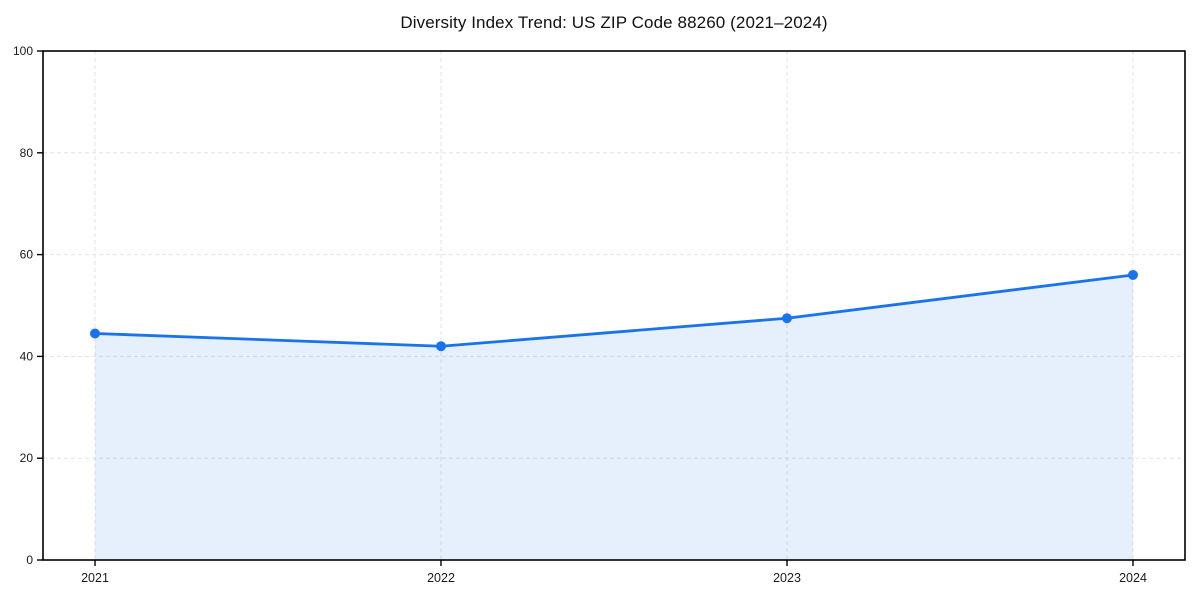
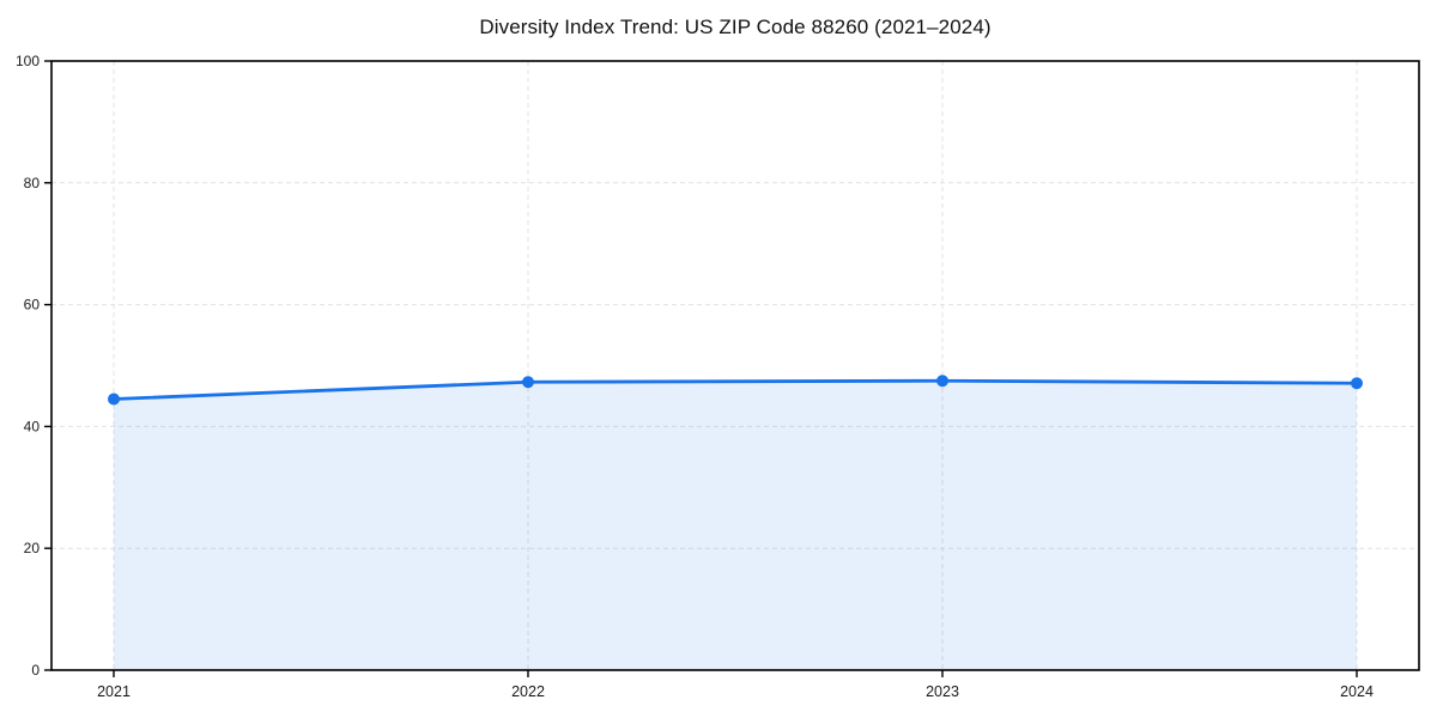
2022: 42 -> 47
2024: 56 -> 47
